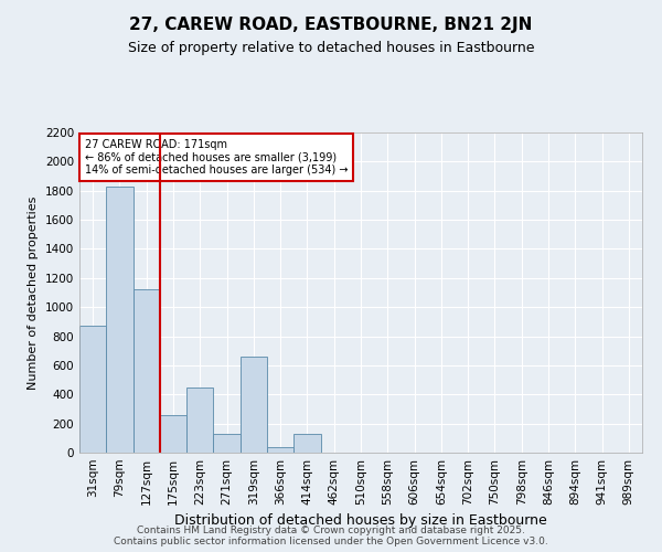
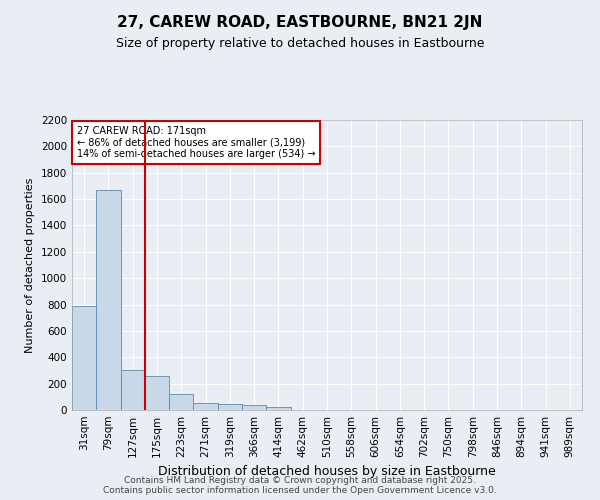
31sqm: 870 -> 790
79sqm: 1830 -> 1670
127sqm: 1120 -> 300
223sqm: 450 -> 120
271sqm: 130 -> 50
319sqm: 660 -> 40
414sqm: 130 -> 20
